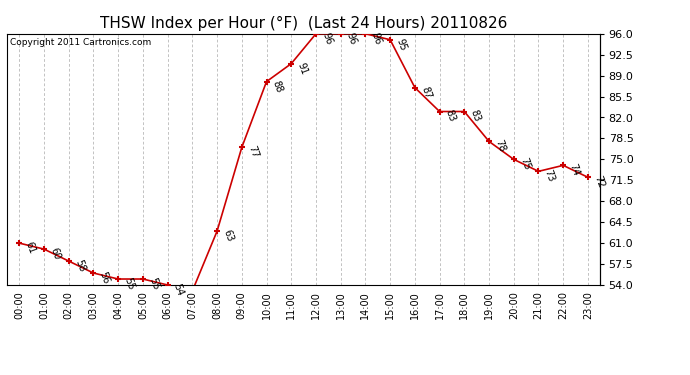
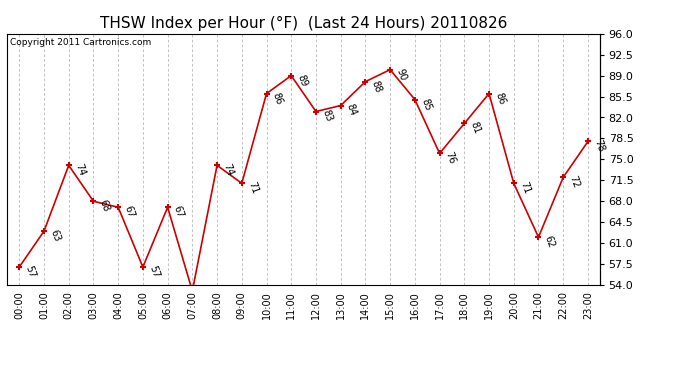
00:00: 61 -> 57
01:00: 60 -> 63
02:00: 58 -> 74
03:00: 56 -> 68
04:00: 55 -> 67
05:00: 55 -> 57
06:00: 54 -> 67
08:00: 63 -> 74
09:00: 77 -> 71
10:00: 88 -> 86
11:00: 91 -> 89
12:00: 96 -> 83
13:00: 96 -> 84
14:00: 96 -> 88
15:00: 95 -> 90
16:00: 87 -> 85
17:00: 83 -> 76
18:00: 83 -> 81
19:00: 78 -> 86
20:00: 75 -> 71
21:00: 73 -> 62
22:00: 74 -> 72
23:00: 72 -> 78
